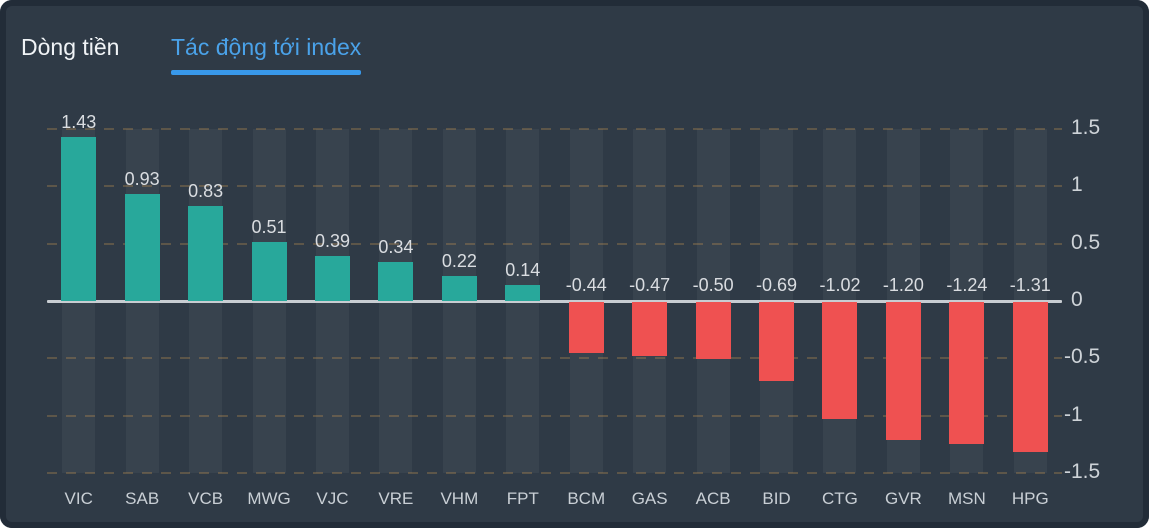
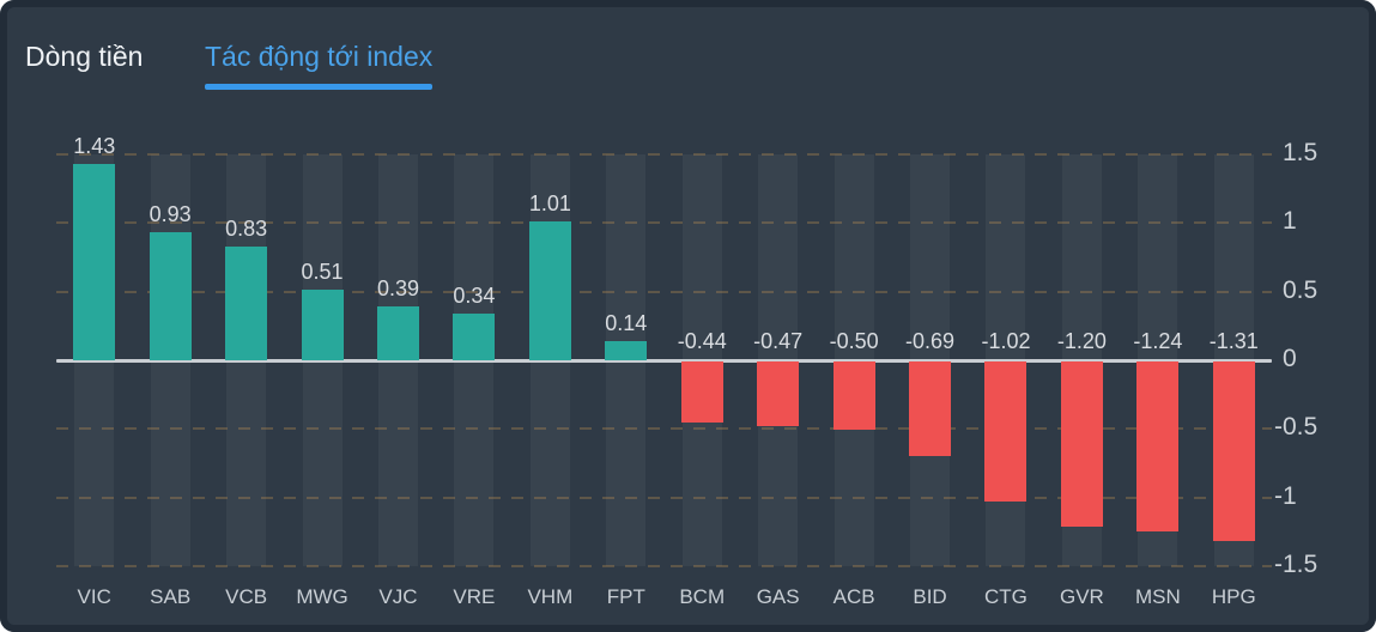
VHM: 0.22 -> 1.01
